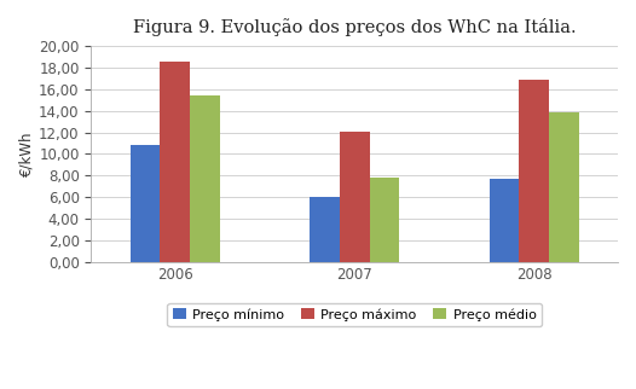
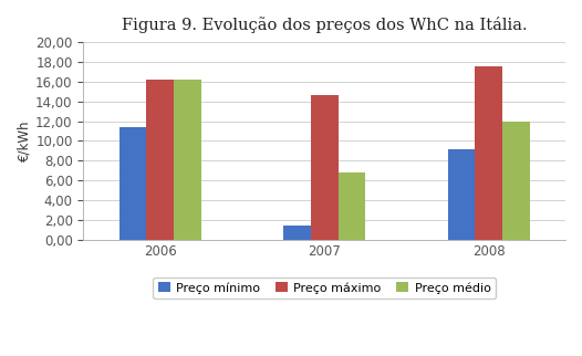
Preço mínimo/2006: 10,8 -> 11,4
Preço máximo/2006: 18,5 -> 16,2
Preço médio/2006: 15,4 -> 16,2
Preço mínimo/2007: 6,0 -> 1,4
Preço máximo/2007: 12,1 -> 14,6
Preço médio/2007: 7,8 -> 6,8
Preço mínimo/2008: 7,7 -> 9,2
Preço máximo/2008: 16,9 -> 17,6
Preço médio/2008: 13,9 -> 12,0
